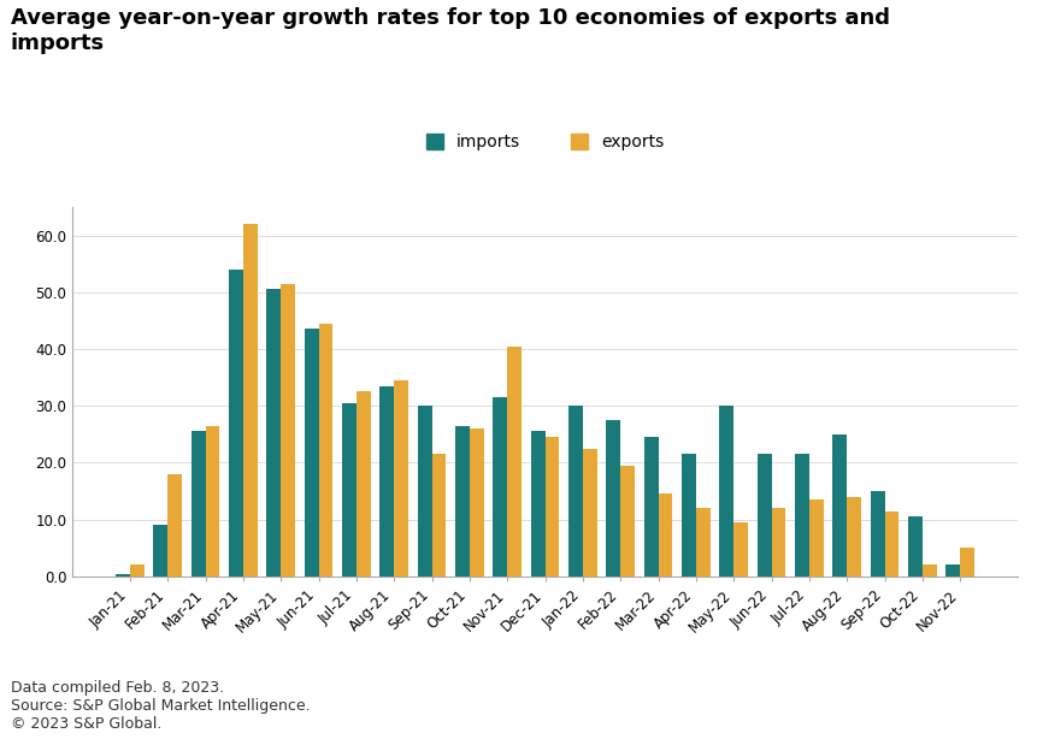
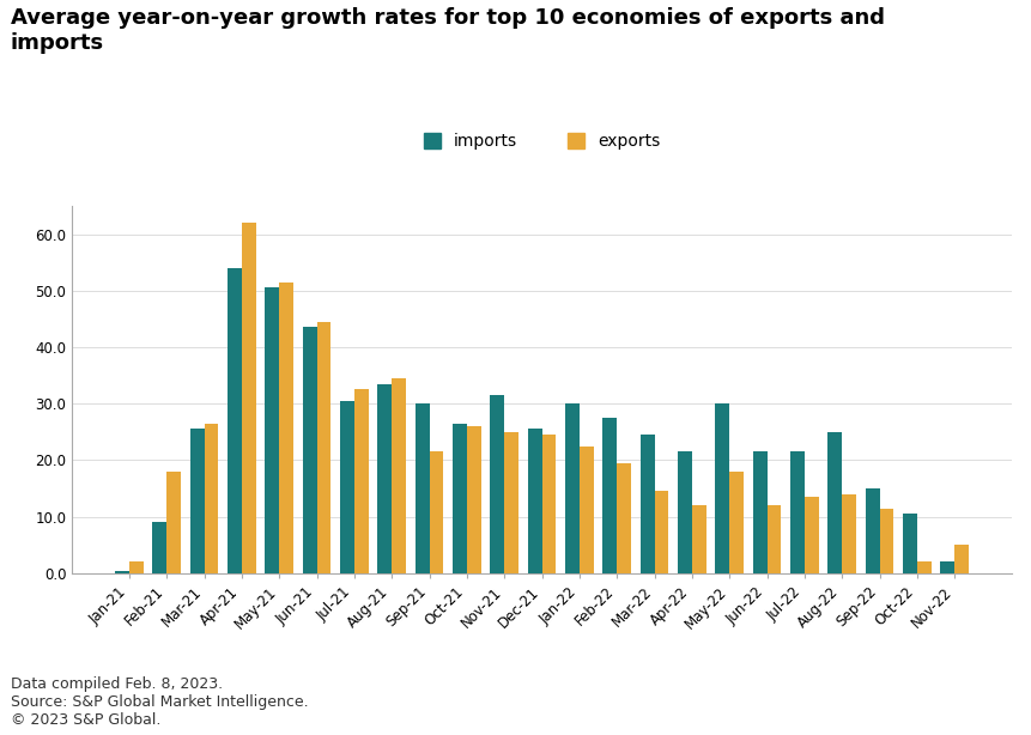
exports/Nov-21: 40.5 -> 25.0
exports/May-22: 9.5 -> 18.0
